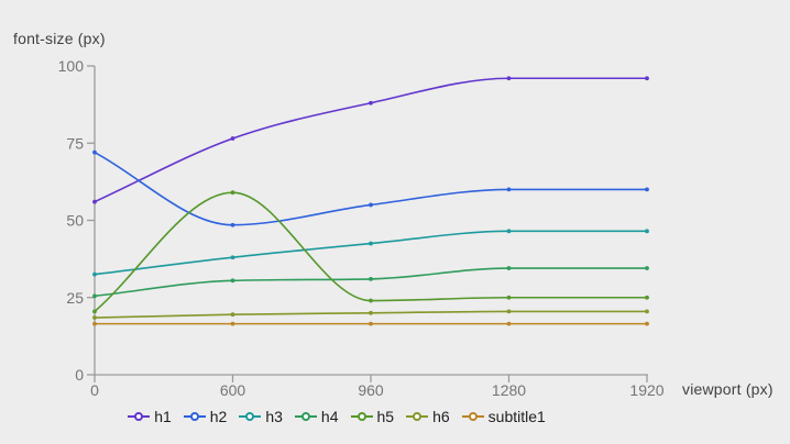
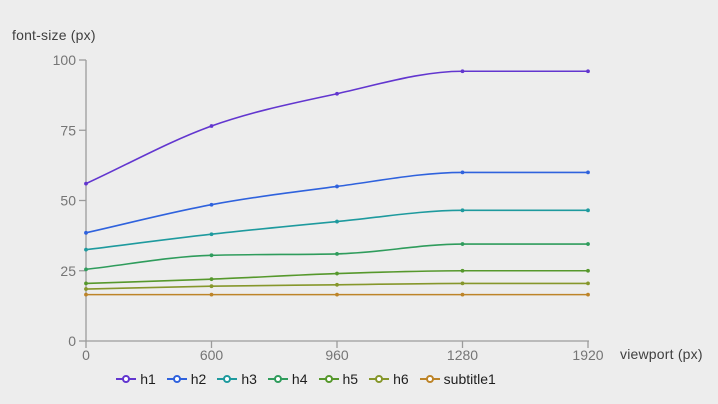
h2/0: 72 -> 38
h5/600: 59 -> 22
